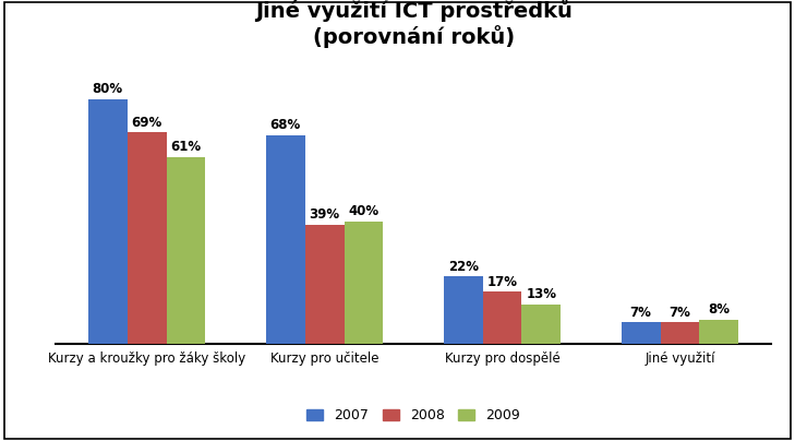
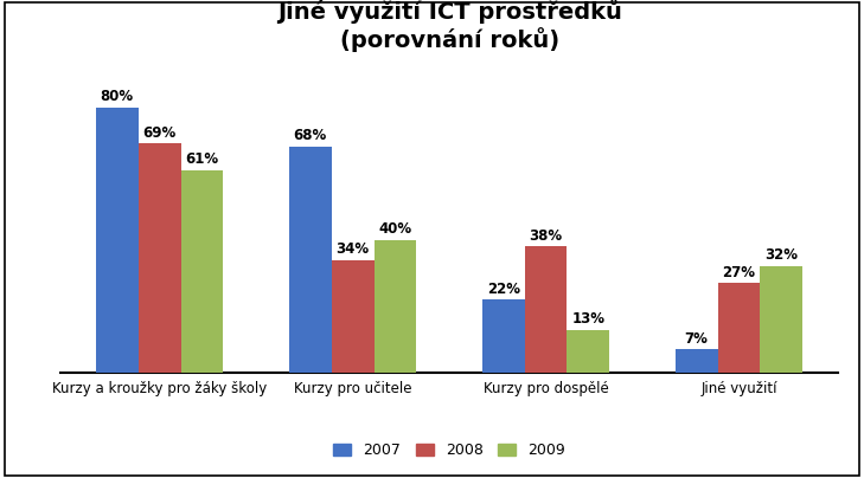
2008/Kurzy pro učitele: 39% -> 34%
2008/Kurzy pro dospělé: 17% -> 38%
2008/Jiné využití: 7% -> 27%
2009/Jiné využití: 8% -> 32%
